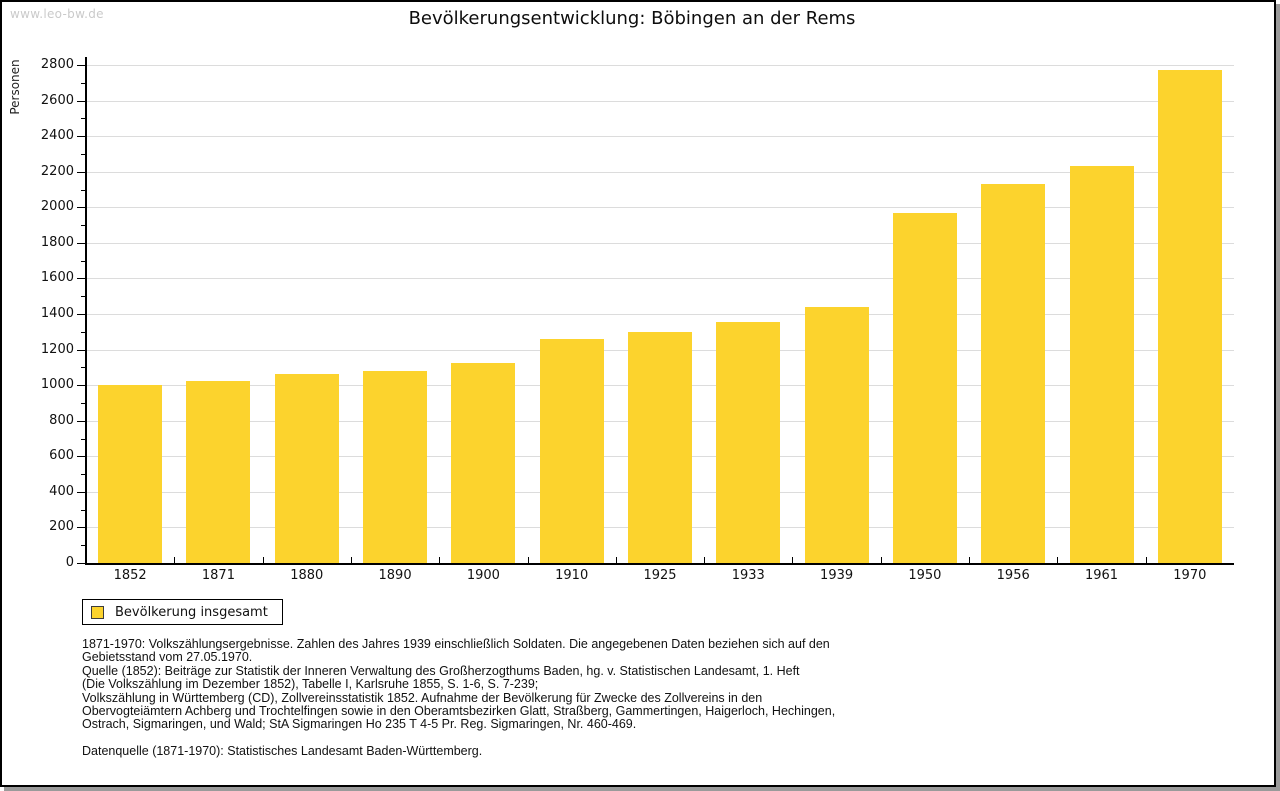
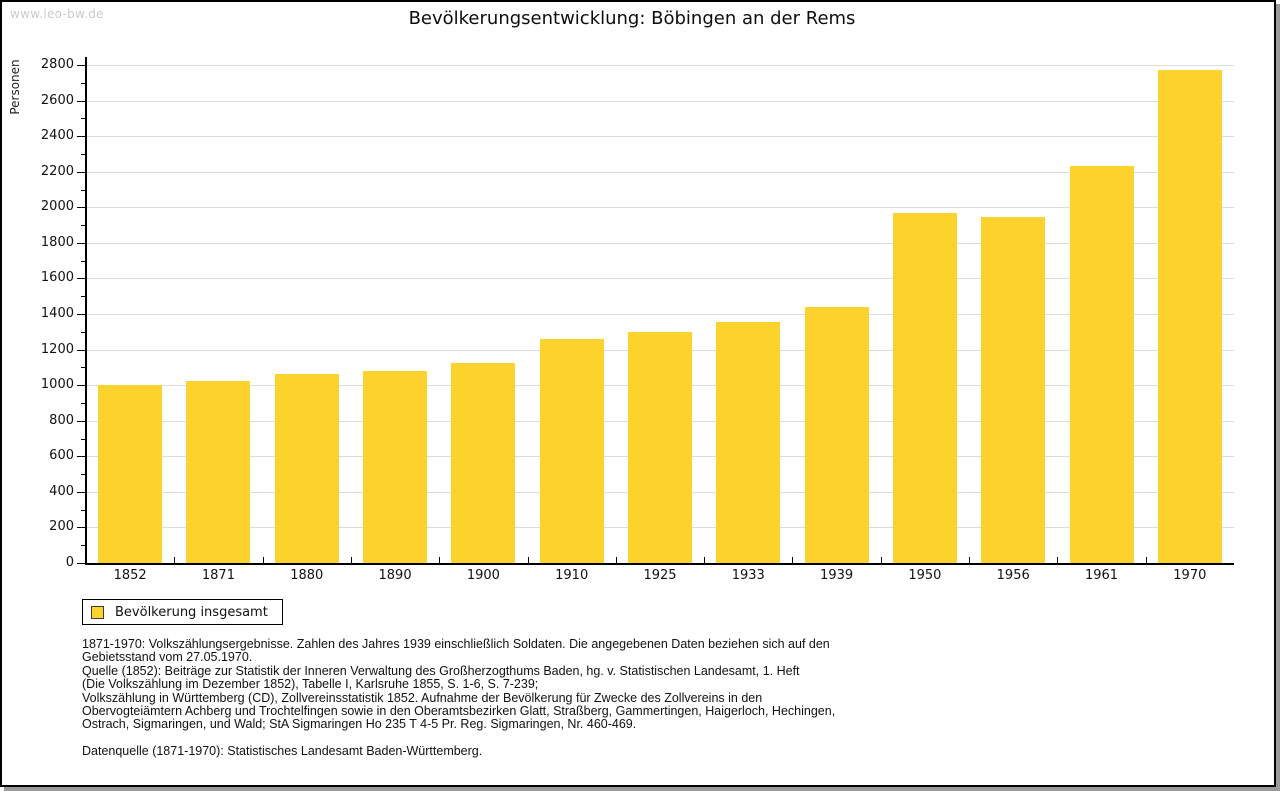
1956: 2130 -> 1940
